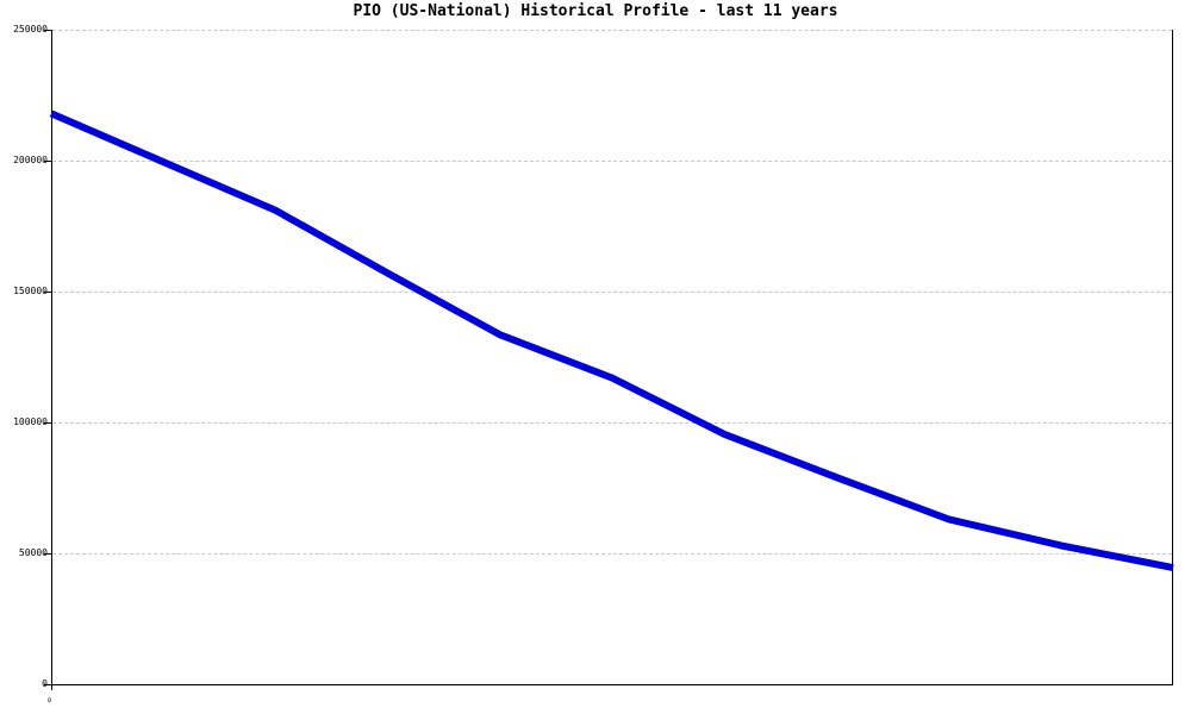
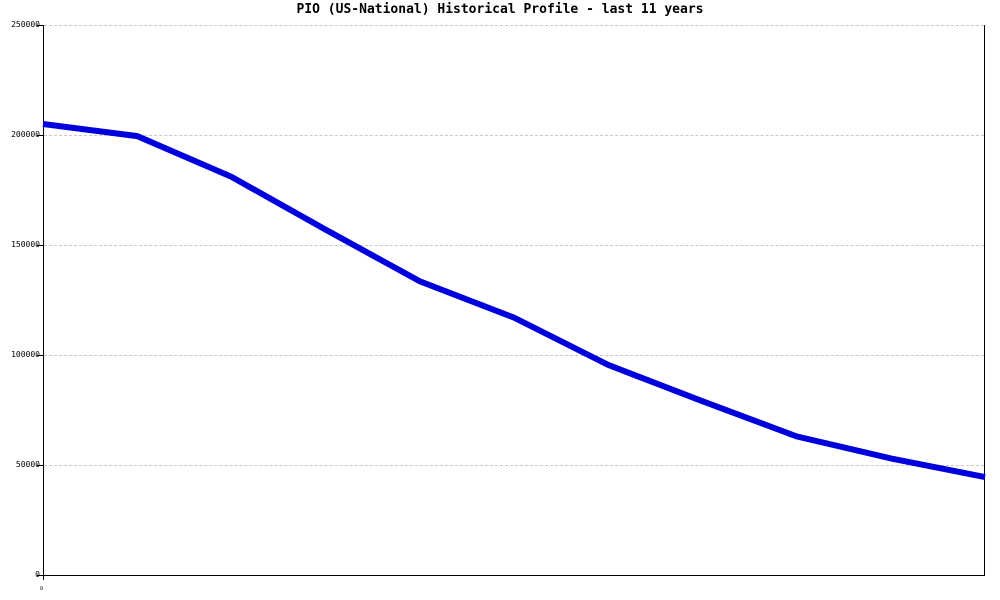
0: 218000 -> 205000
